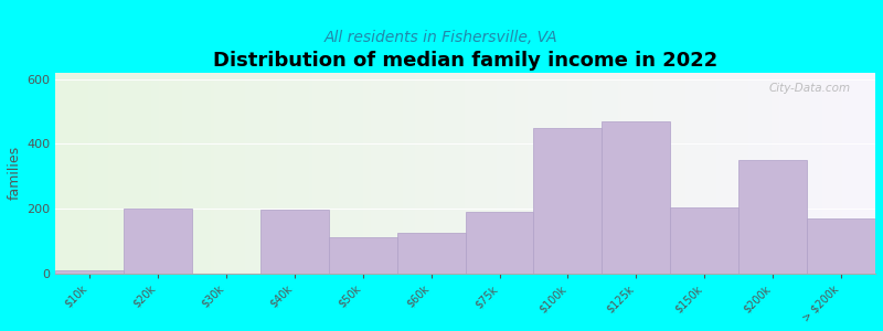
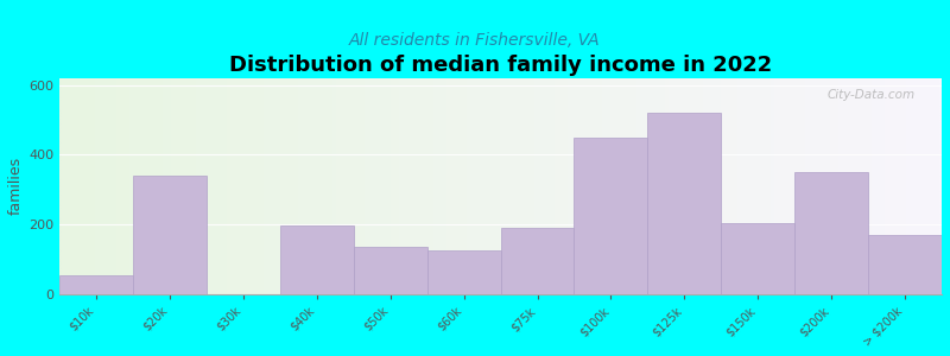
$10k: 10 -> 55
$20k: 200 -> 340
$50k: 110 -> 135
$125k: 470 -> 520
